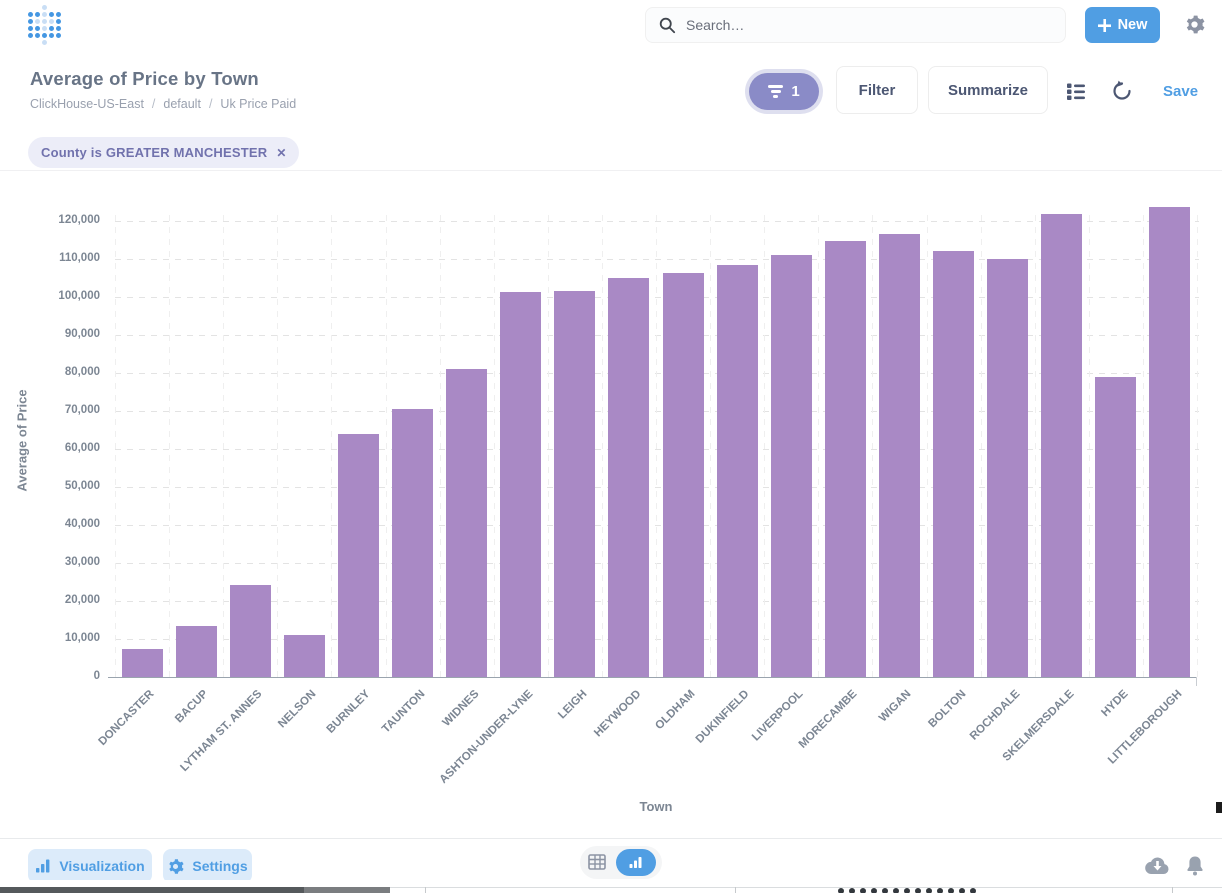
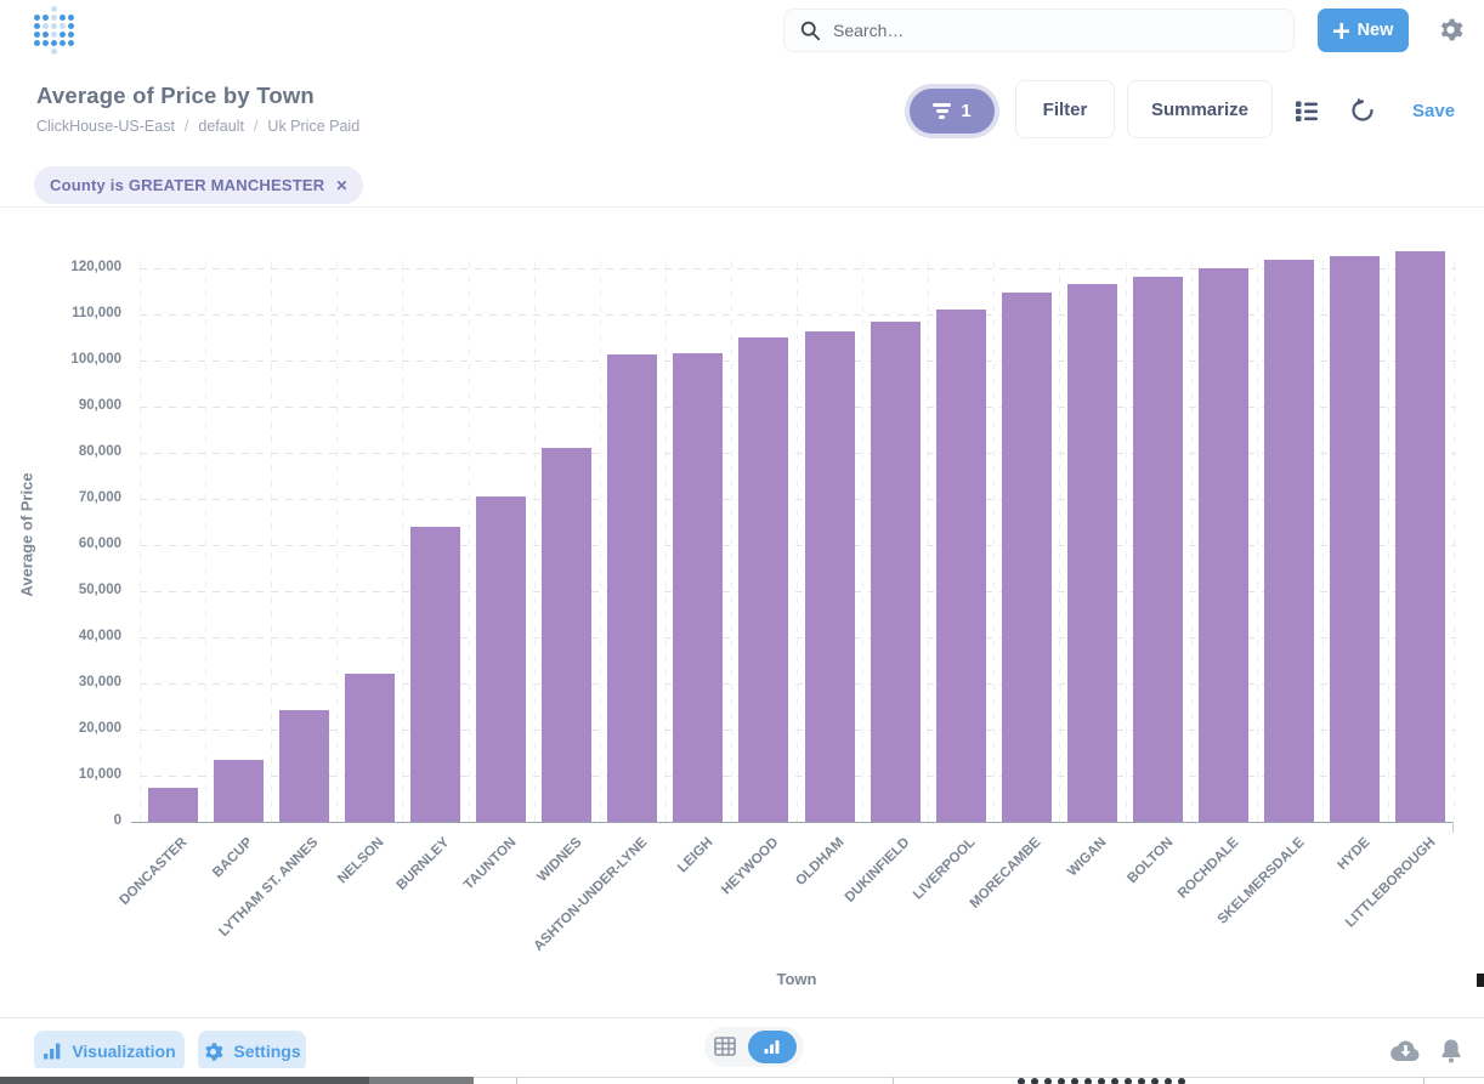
NELSON: 11000 -> 32000
BOLTON: 112000 -> 118000
ROCHDALE: 110000 -> 120000
HYDE: 79000 -> 123000
